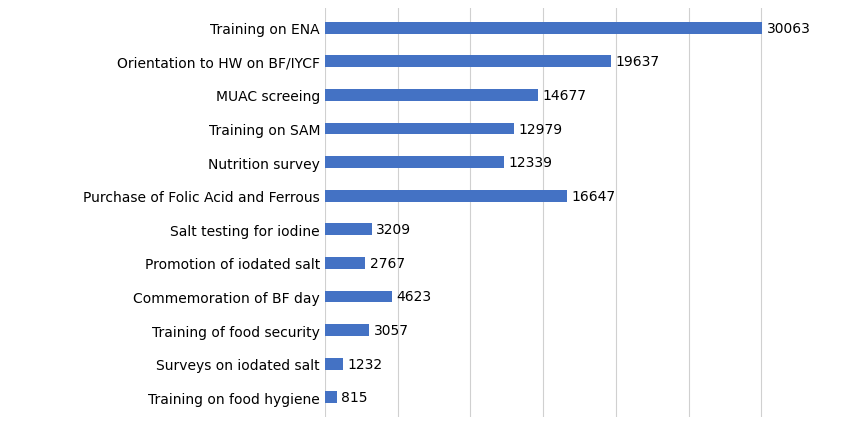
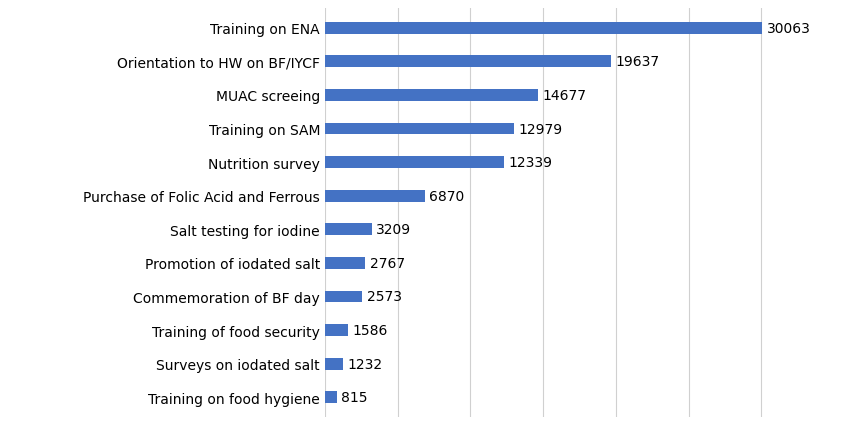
Purchase of Folic Acid and Ferrous: 16647 -> 6870
Commemoration of BF day: 4623 -> 2573
Training of food security: 3057 -> 1586
